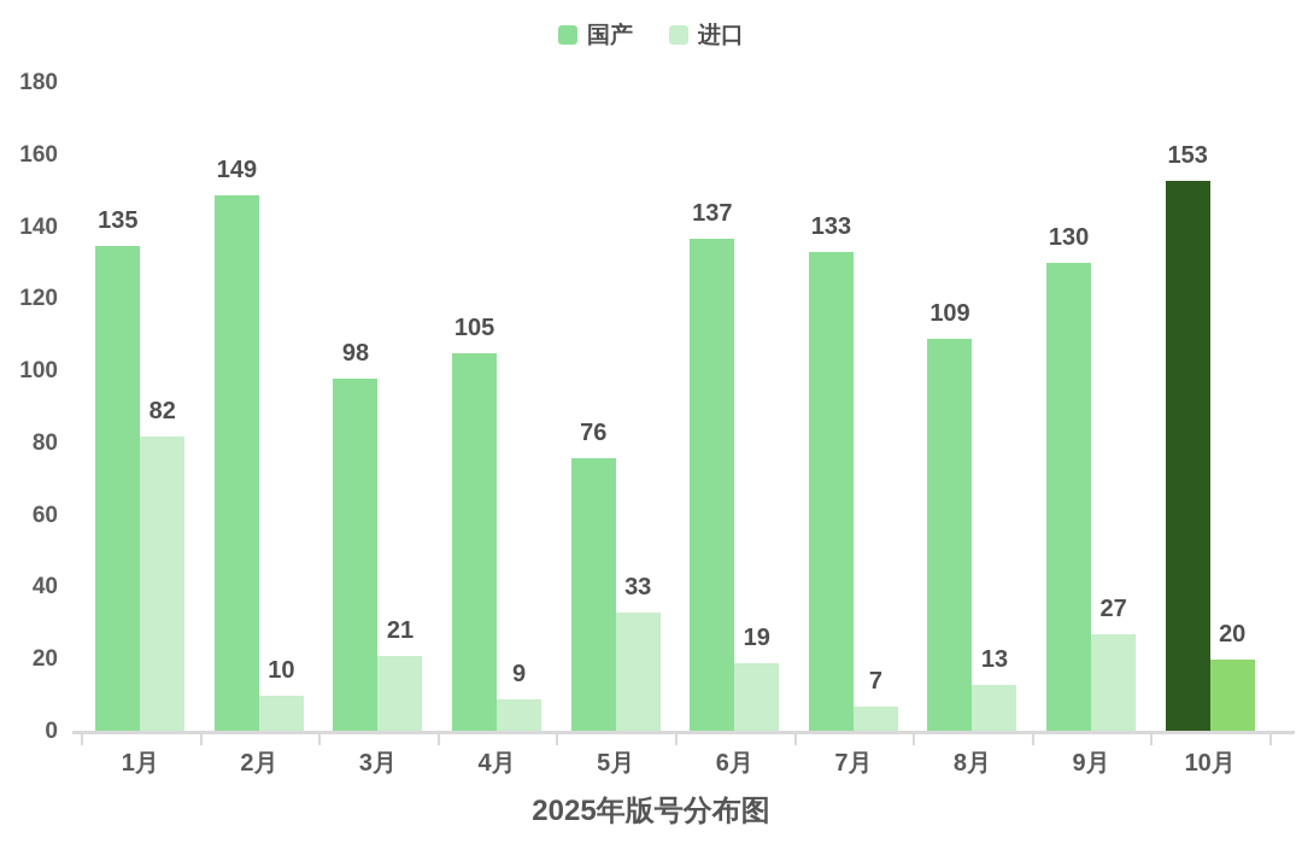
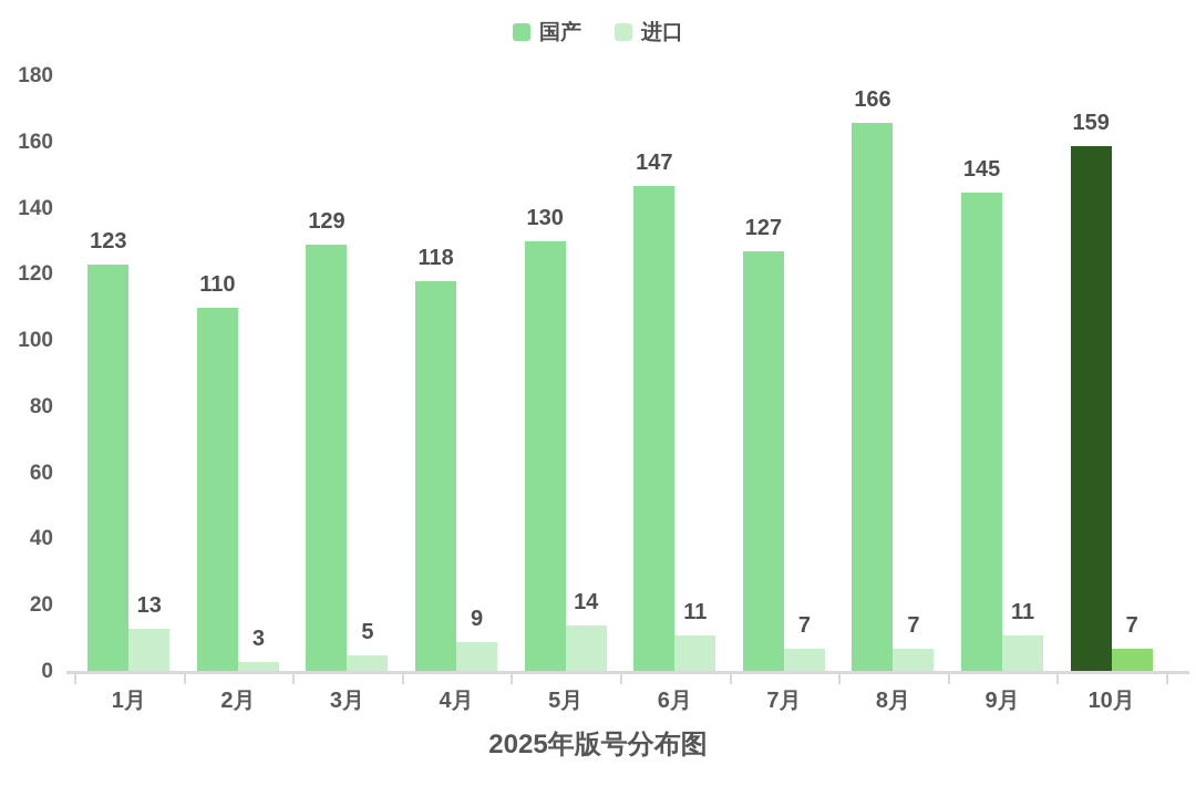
国产/1月: 135 -> 123
进口/1月: 82 -> 13
国产/2月: 149 -> 110
进口/2月: 10 -> 3
国产/3月: 98 -> 129
进口/3月: 21 -> 5
国产/4月: 105 -> 118
国产/5月: 76 -> 130
进口/5月: 33 -> 14
国产/6月: 137 -> 147
进口/6月: 19 -> 11
国产/7月: 133 -> 127
国产/8月: 109 -> 166
进口/8月: 13 -> 7
国产/9月: 130 -> 145
进口/9月: 27 -> 11
国产/10月: 153 -> 159
进口/10月: 20 -> 7
